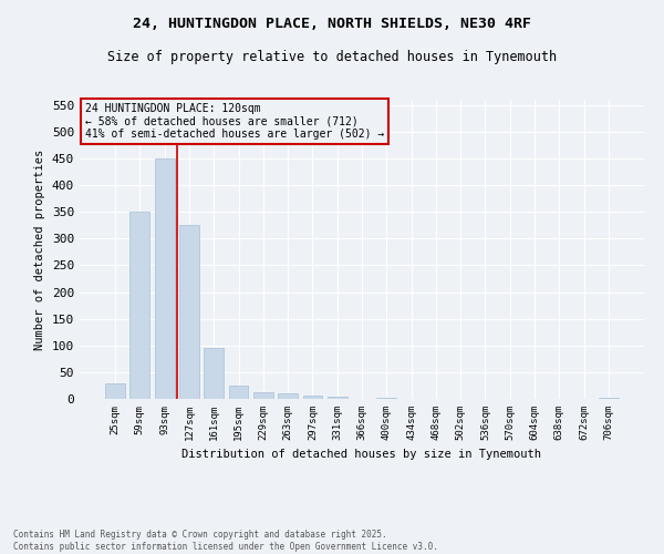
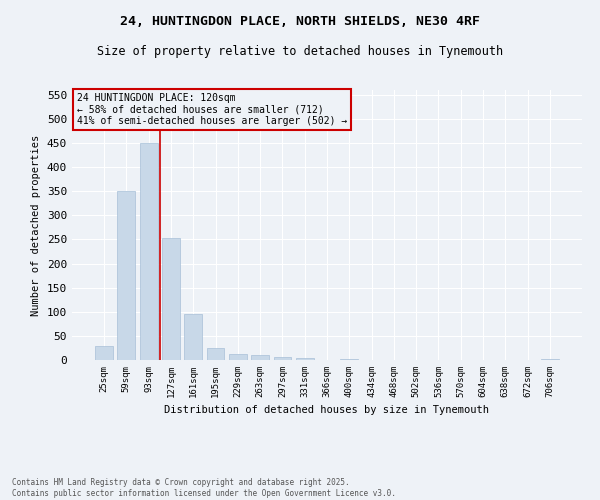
127sqm: 325 -> 253
